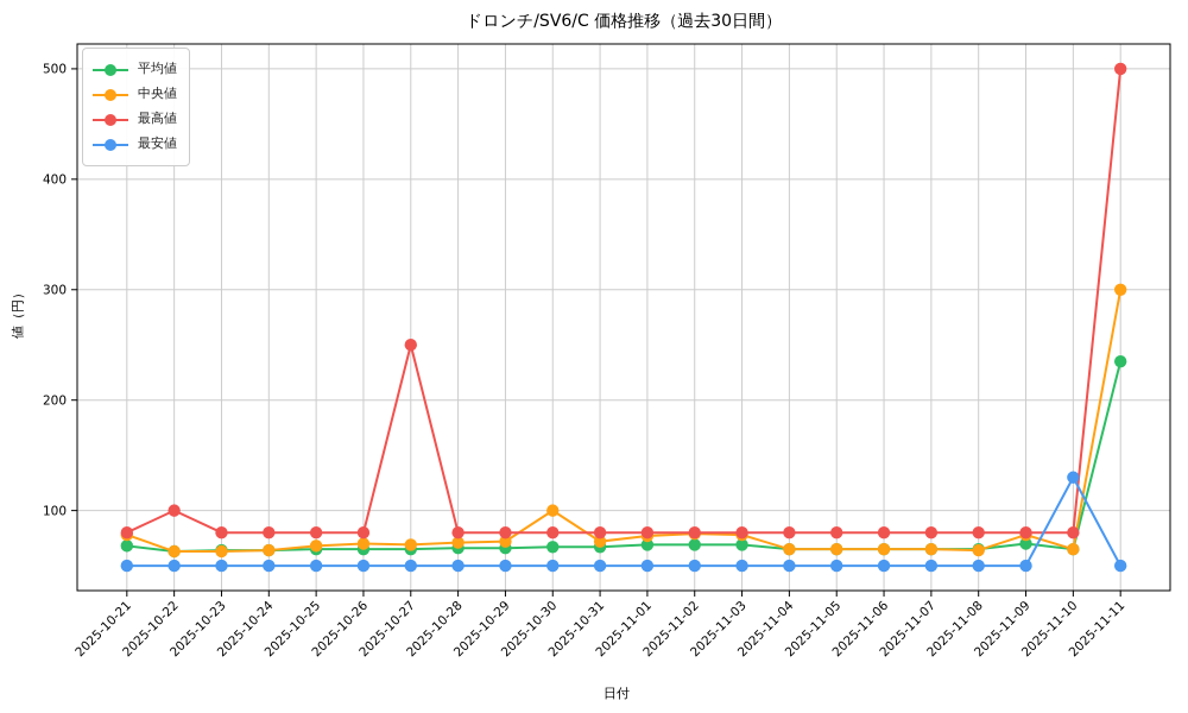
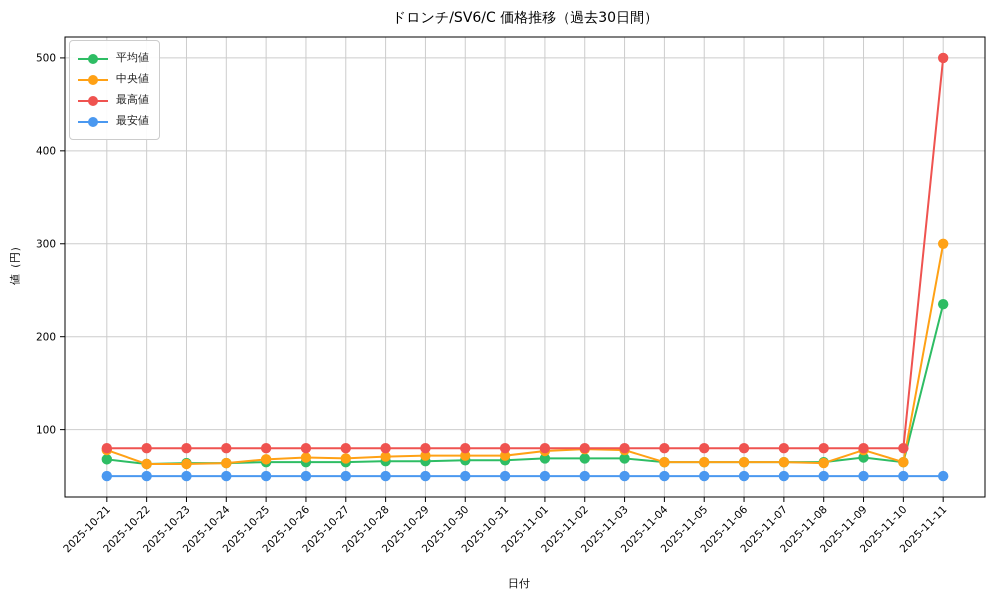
最高値/2025-10-22: 100 -> 80
最高値/2025-10-27: 250 -> 80
中央値/2025-10-30: 100 -> 70
最安値/2025-11-10: 130 -> 50
